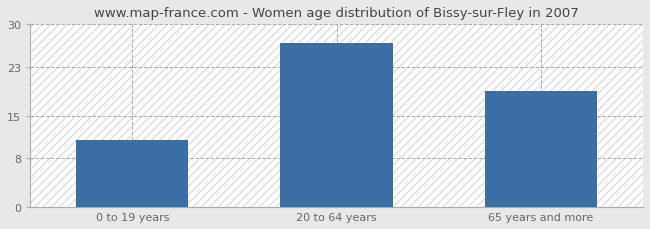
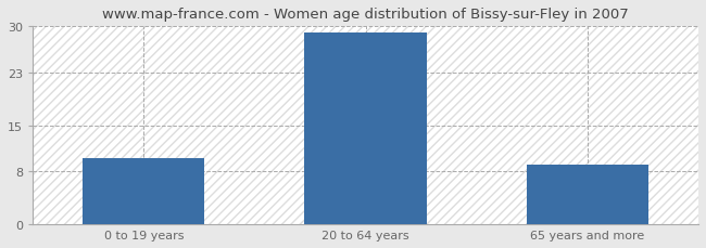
0 to 19 years: 11 -> 10
20 to 64 years: 27 -> 29
65 years and more: 19 -> 9
